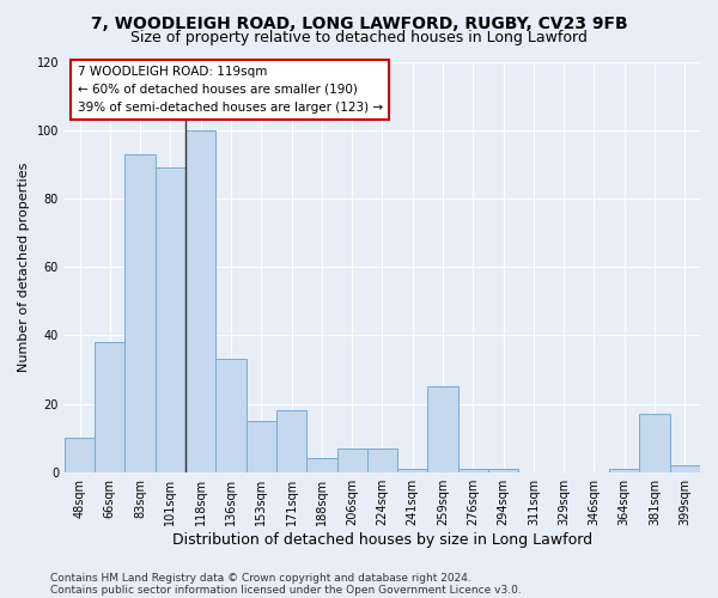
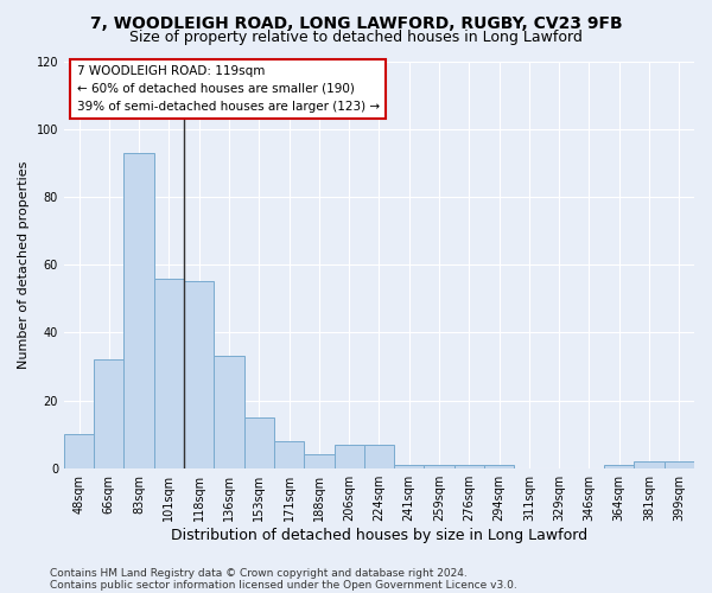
66sqm: 38 -> 32
101sqm: 89 -> 56
118sqm: 100 -> 55
171sqm: 18 -> 8
259sqm: 25 -> 1
381sqm: 17 -> 2
